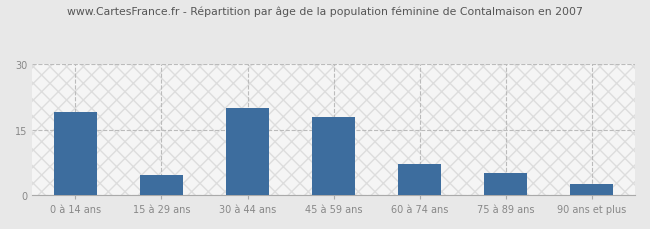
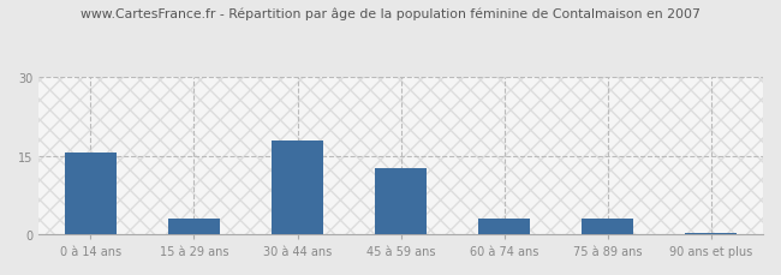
0 à 14 ans: 19.0 -> 15.5
15 à 29 ans: 4.5 -> 3.0
30 à 44 ans: 20.0 -> 18.0
45 à 59 ans: 18.0 -> 12.5
60 à 74 ans: 7.0 -> 3.0
75 à 89 ans: 5.0 -> 3.0
90 ans et plus: 2.5 -> 0.3
